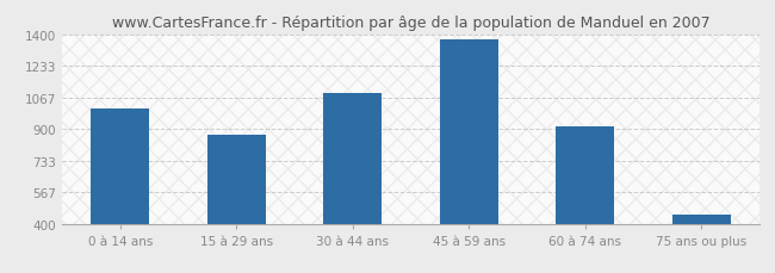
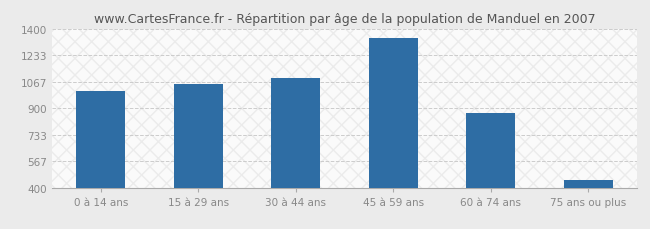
15 à 29 ans: 870 -> 1050
45 à 59 ans: 1370 -> 1340
60 à 74 ans: 910 -> 870
